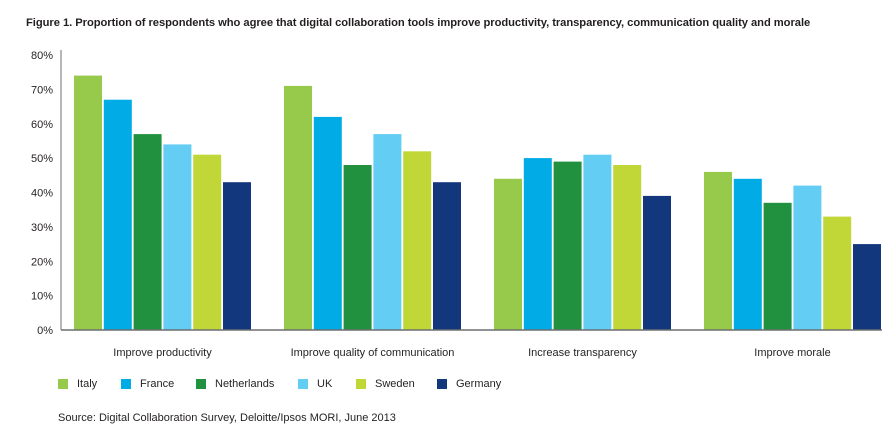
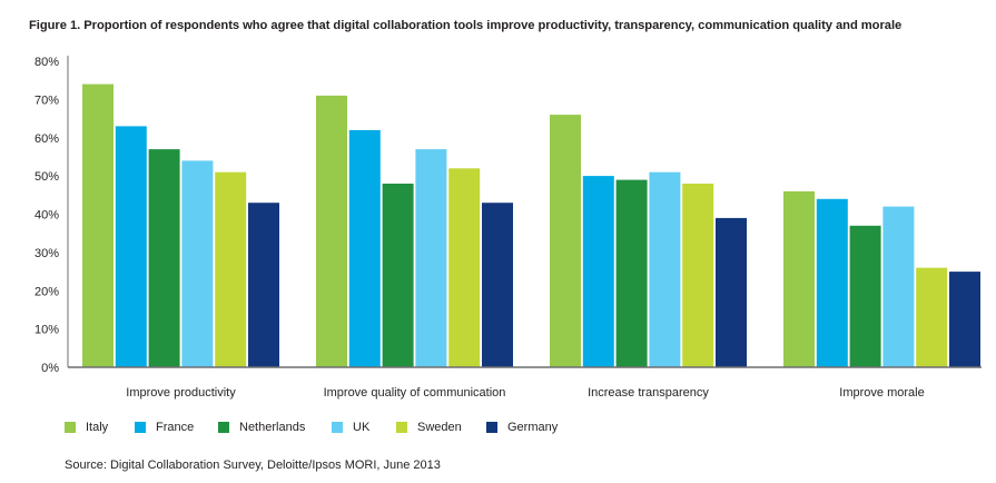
France/Improve productivity: 67% -> 63%
Italy/Increase transparency: 44% -> 66%
Sweden/Improve morale: 33% -> 26%
